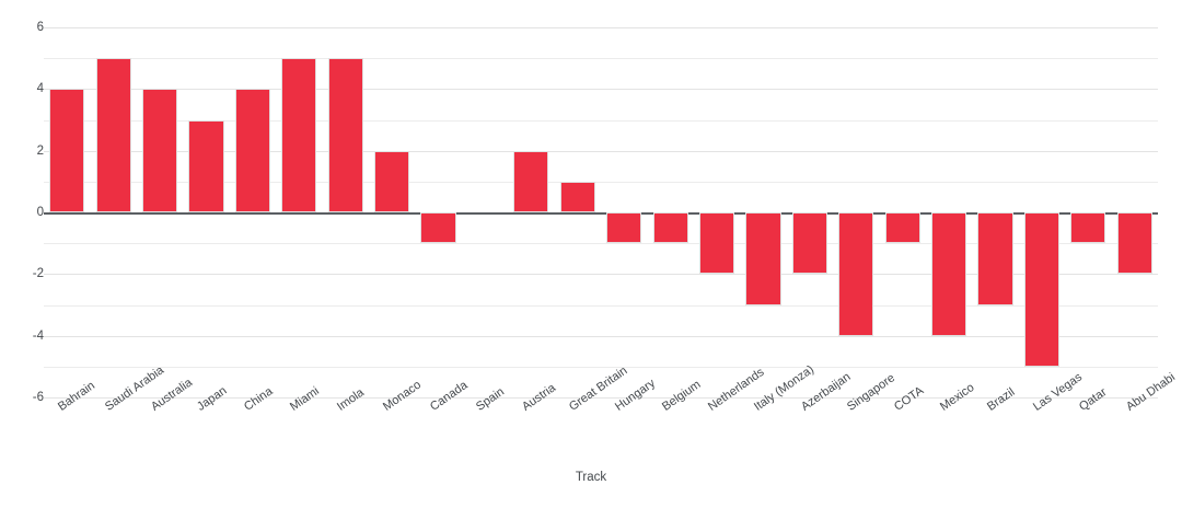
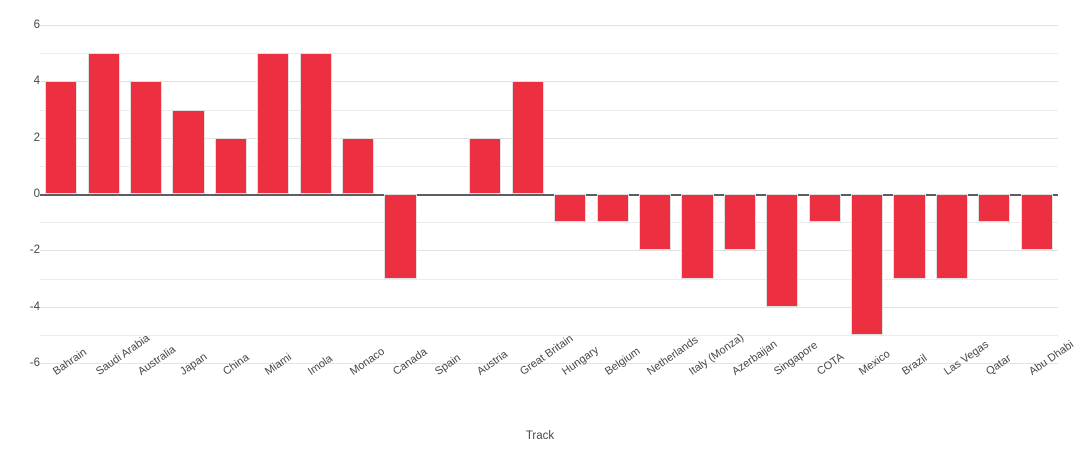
China: 4 -> 2
Canada: -1 -> -3
Great Britain: 1 -> 4
Mexico: -4 -> -5
Las Vegas: -5 -> -3
